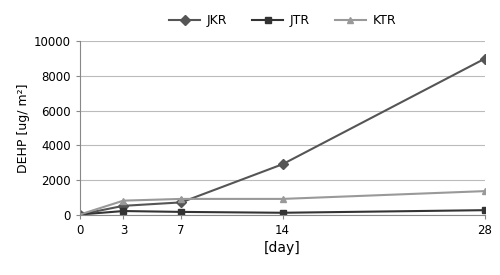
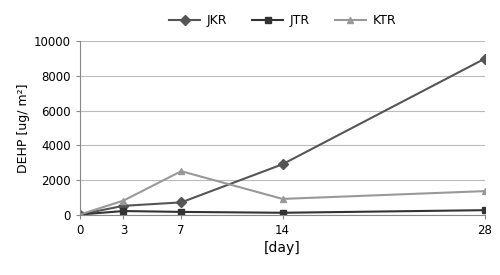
KTR/7: 900 -> 2500
